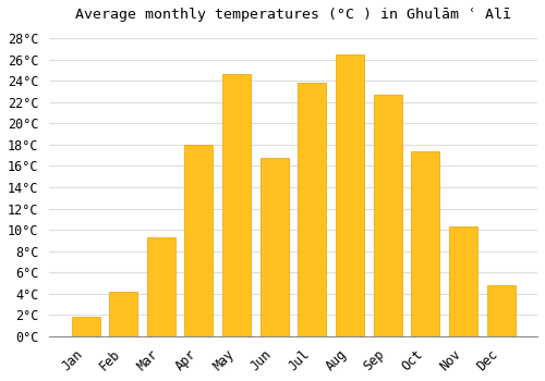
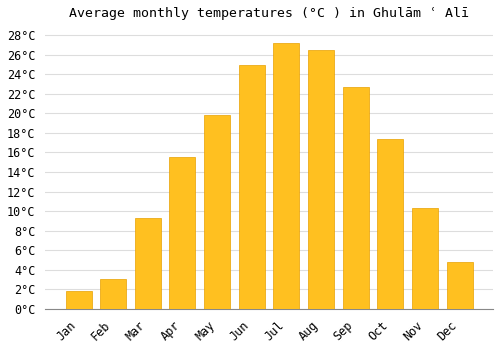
Feb: 4.2°C -> 3.1°C
Apr: 18.0°C -> 15.5°C
May: 24.6°C -> 19.8°C
Jun: 16.8°C -> 24.9°C
Jul: 23.8°C -> 27.2°C
